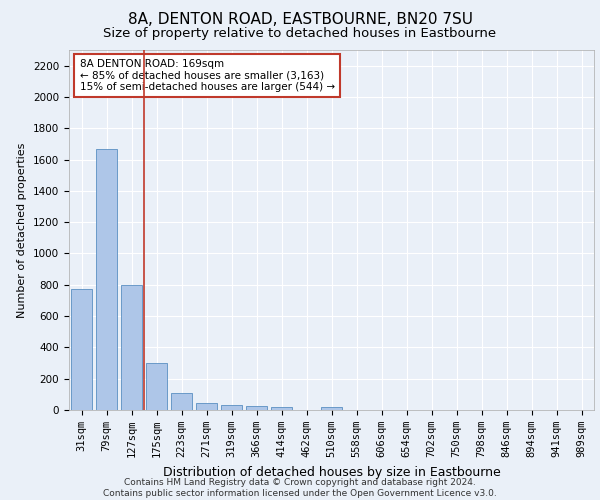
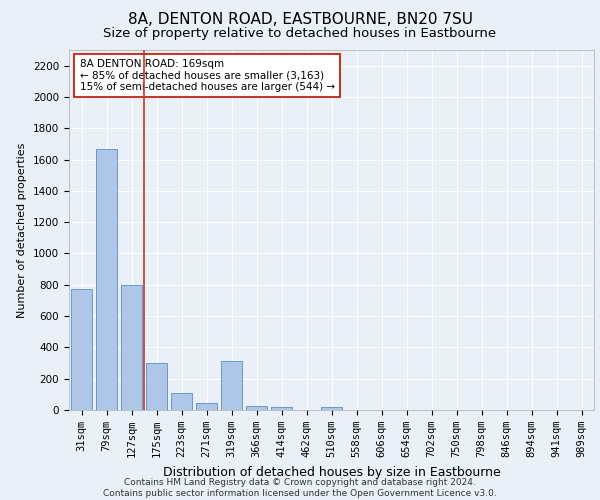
319sqm: 30 -> 310
